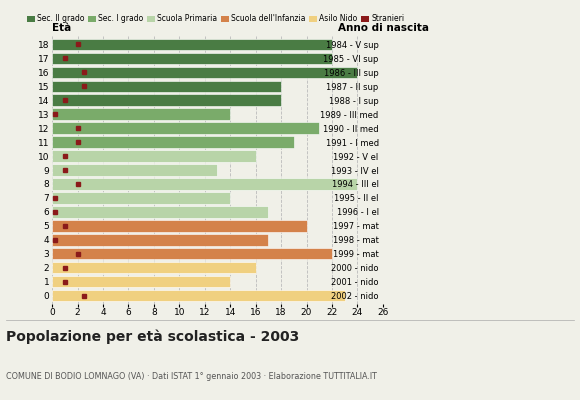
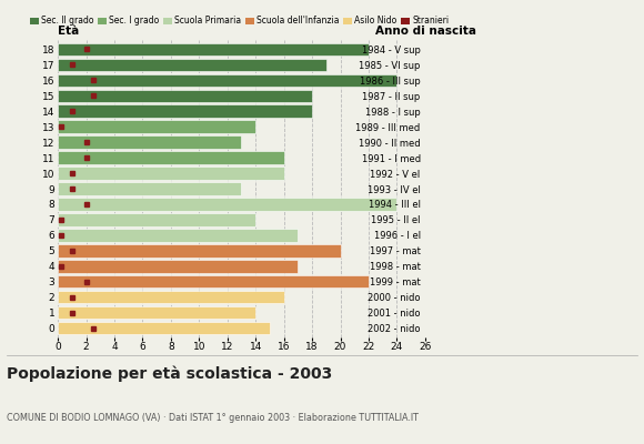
17: 22 -> 19
12: 21 -> 13
11: 19 -> 16
0: 23 -> 15
